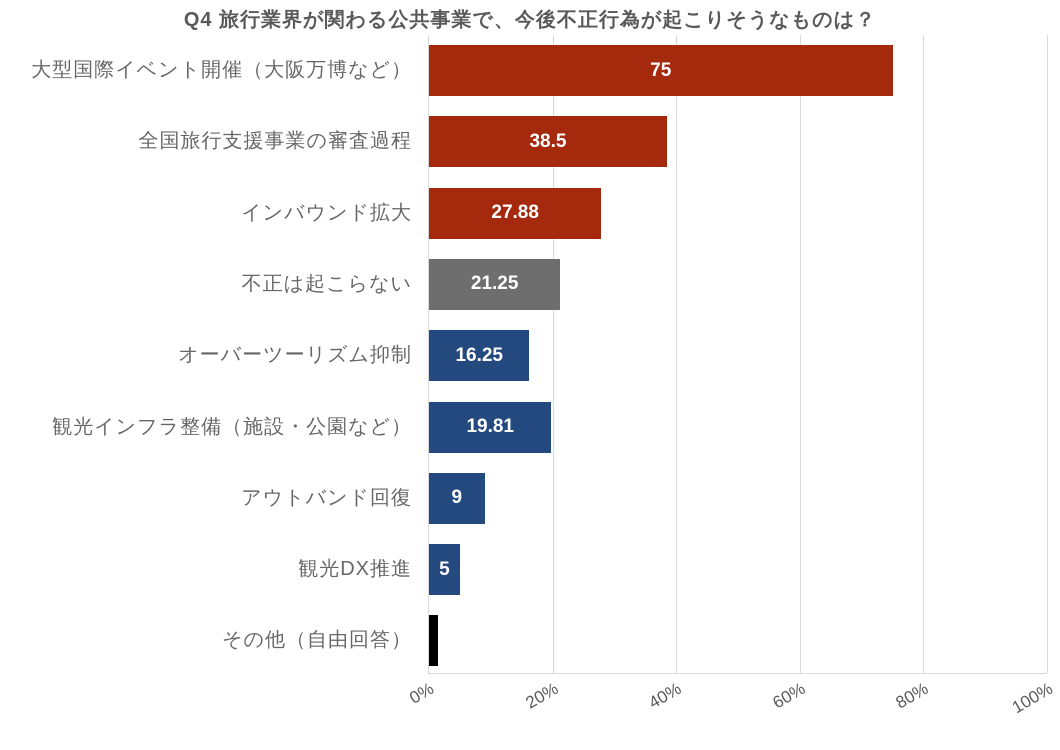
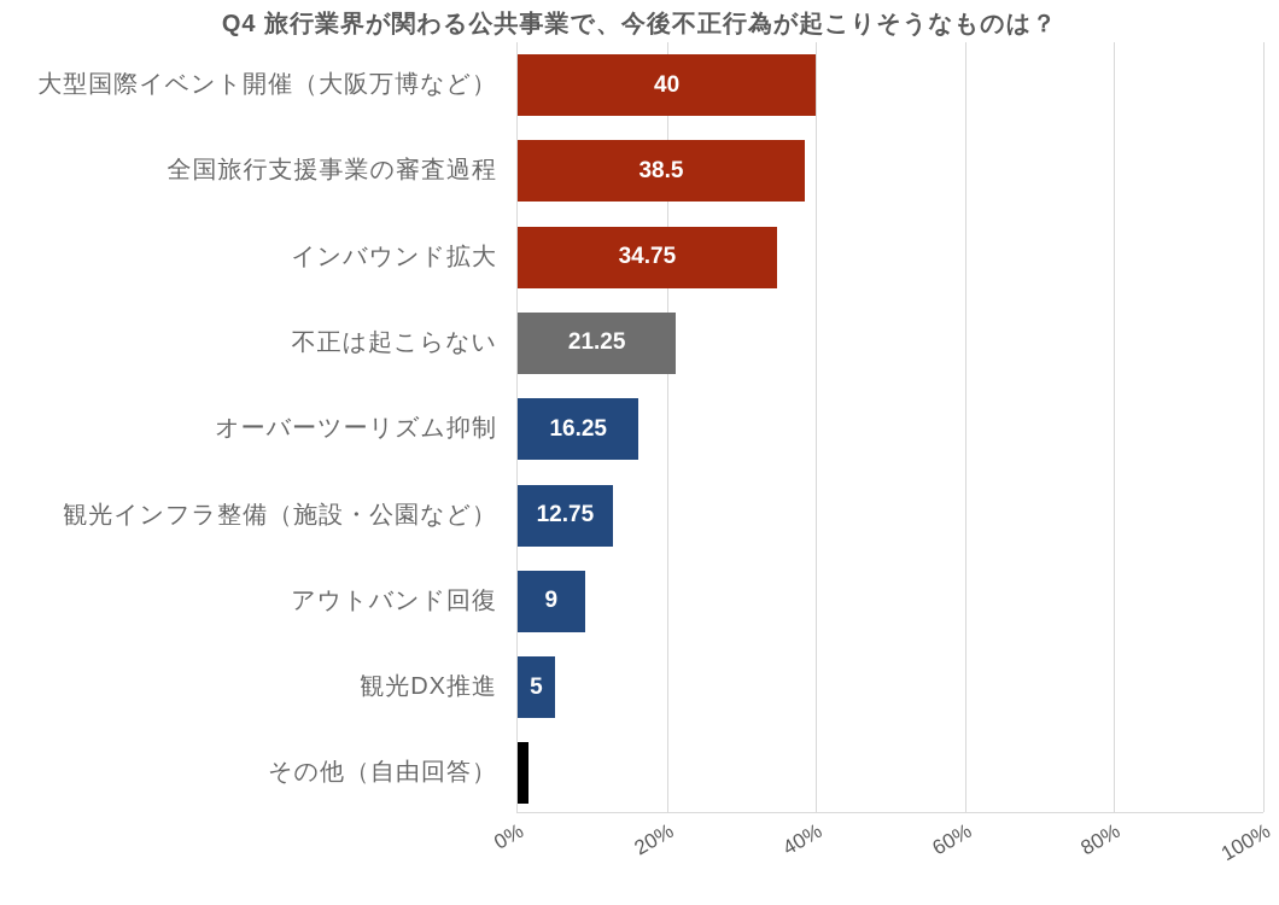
大型国際イベント開催（大阪万博など）: 75 -> 40
インバウンド拡大: 27.88 -> 34.75
観光インフラ整備（施設・公園など）: 19.81 -> 12.75
